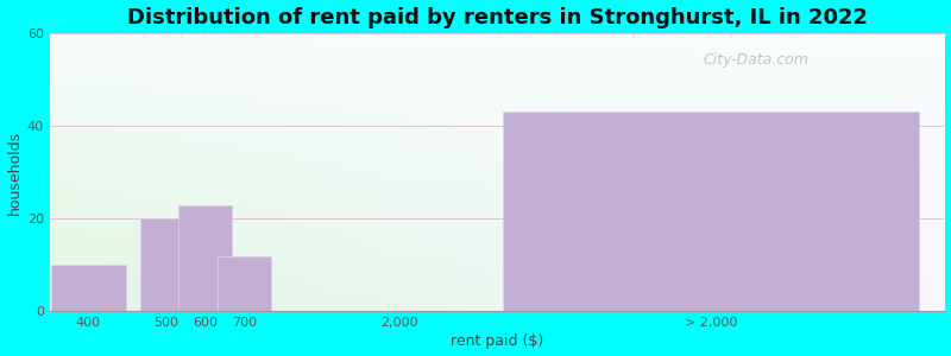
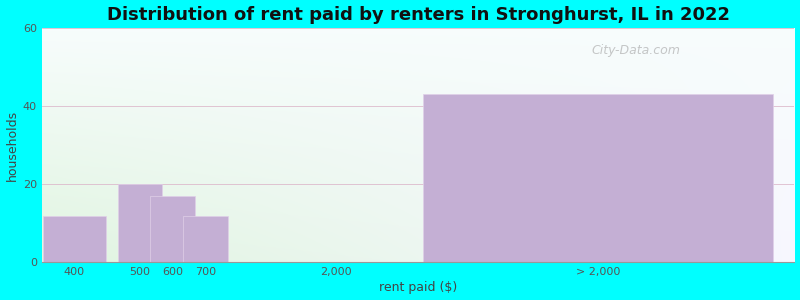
400: 10 -> 12
600: 23 -> 17
